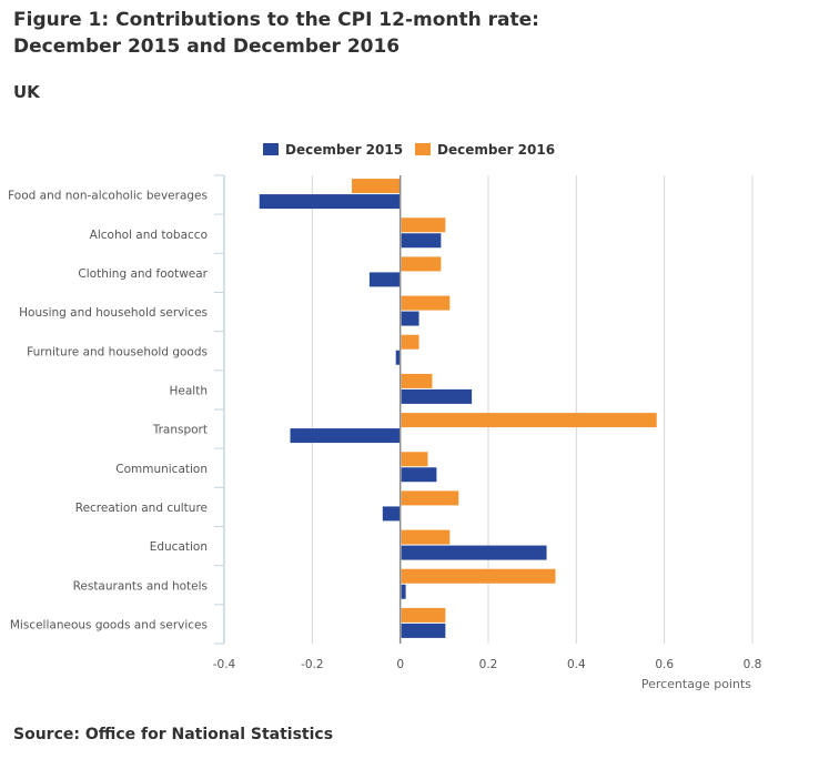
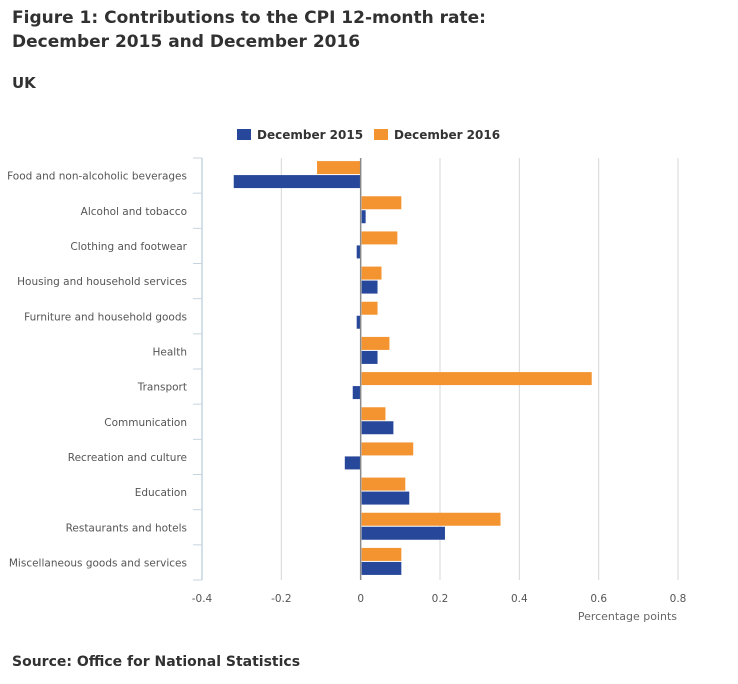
December 2015/Alcohol and tobacco: 0.09 -> 0.01
December 2015/Clothing and footwear: -0.07 -> -0.01
December 2016/Housing and household services: 0.11 -> 0.05
December 2015/Health: 0.16 -> 0.04
December 2015/Transport: -0.25 -> -0.02
December 2015/Education: 0.33 -> 0.12
December 2015/Restaurants and hotels: 0.01 -> 0.21
